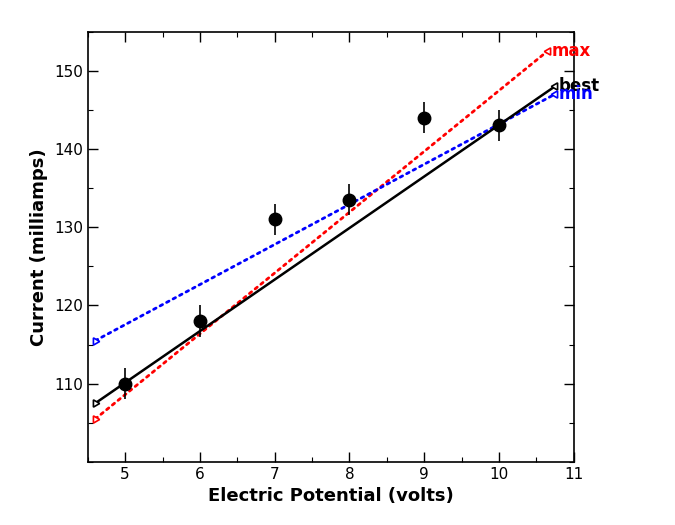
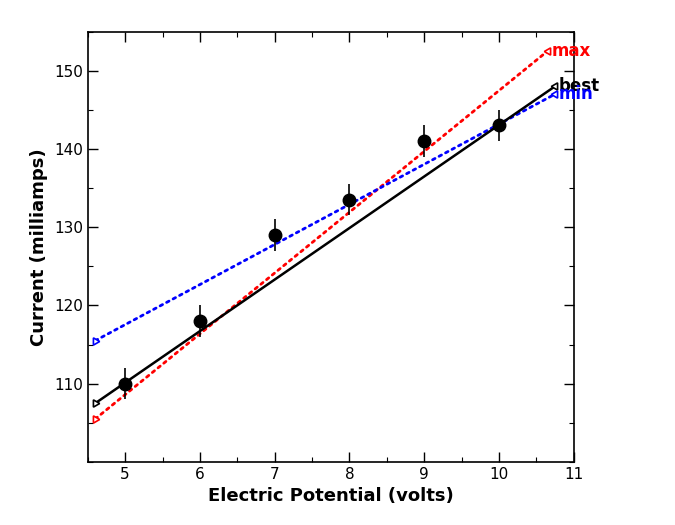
7: 131.0 -> 129.0
9: 144.0 -> 141.0
